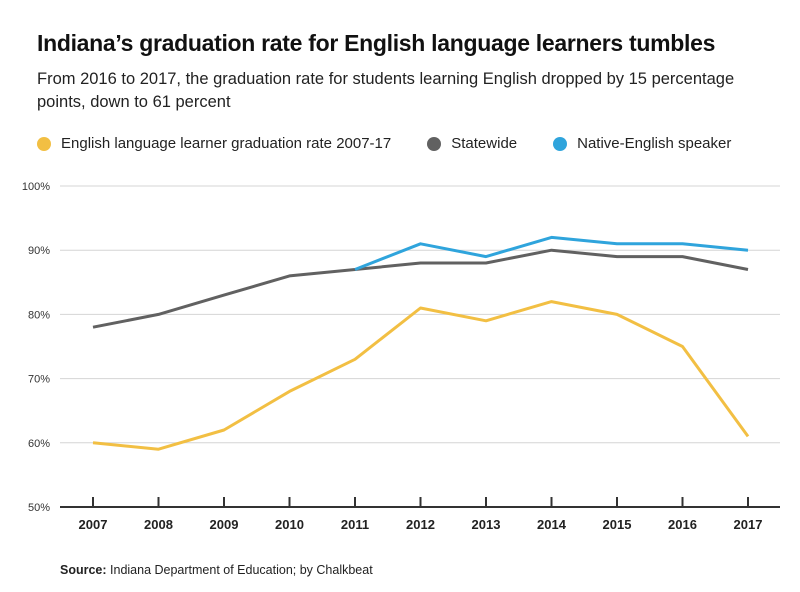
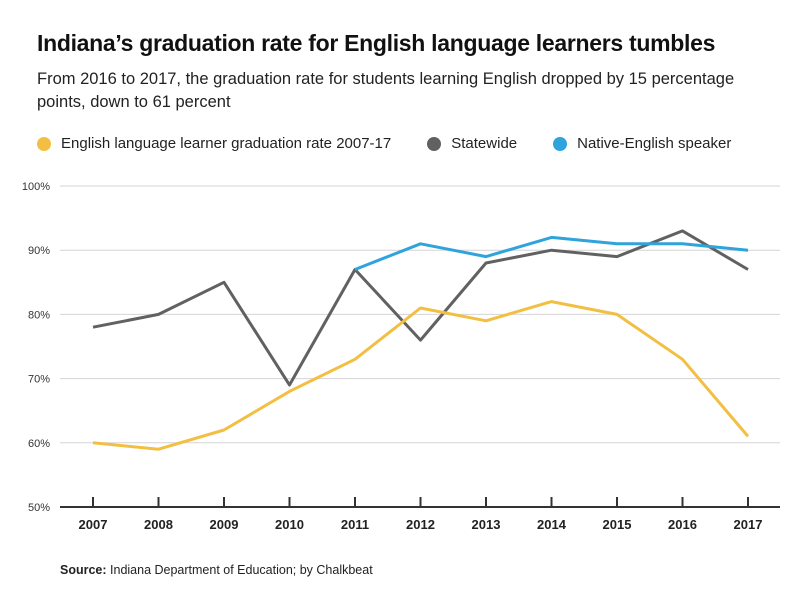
Statewide/2009: 83% -> 85%
Statewide/2010: 86% -> 69%
Statewide/2012: 88% -> 76%
English language learner graduation rate 2007-17/2016: 75% -> 73%
Statewide/2016: 89% -> 93%
